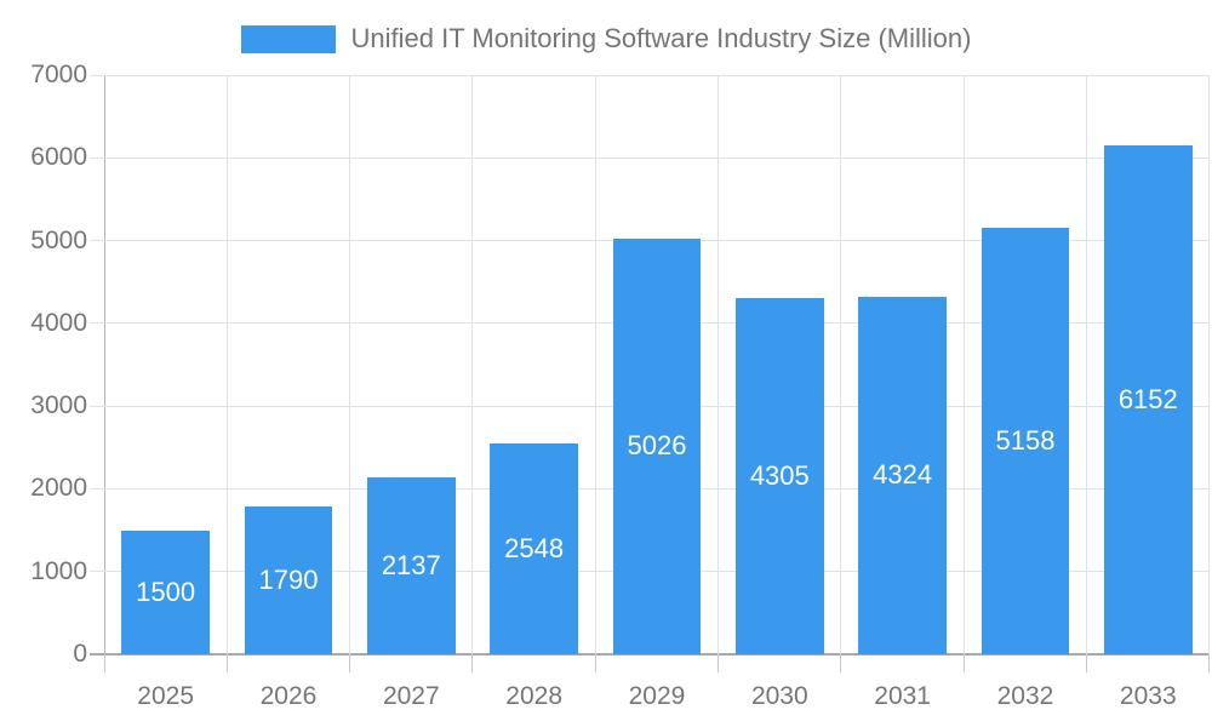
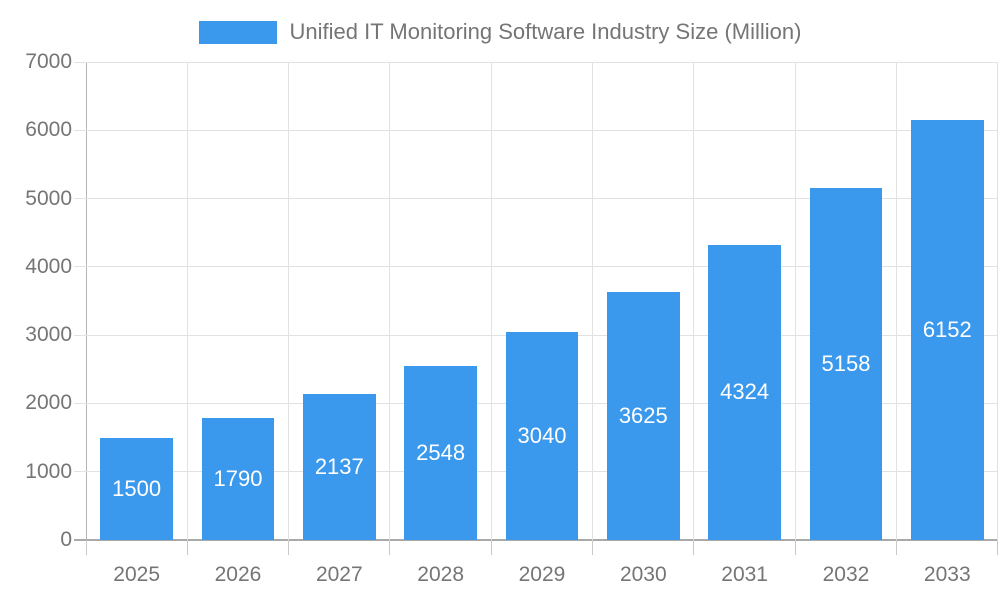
2029: 5026 -> 3040
2030: 4305 -> 3625
